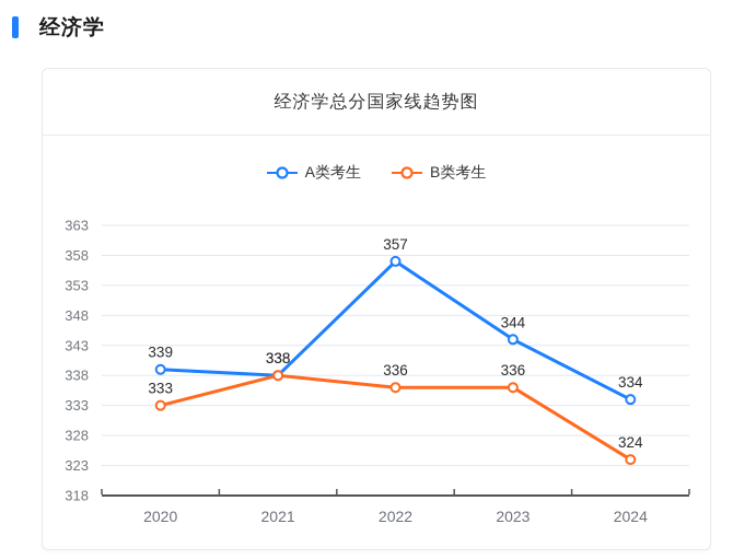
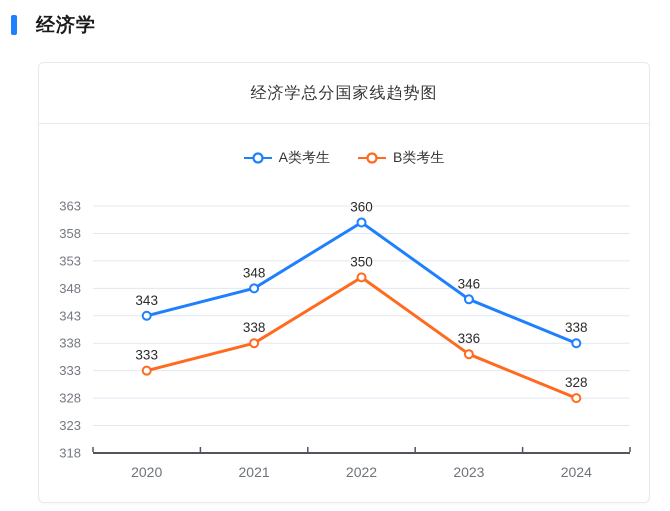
A类考生/2020: 339 -> 343
A类考生/2021: 338 -> 348
A类考生/2022: 357 -> 360
B类考生/2022: 336 -> 350
A类考生/2023: 344 -> 346
A类考生/2024: 334 -> 338
B类考生/2024: 324 -> 328
